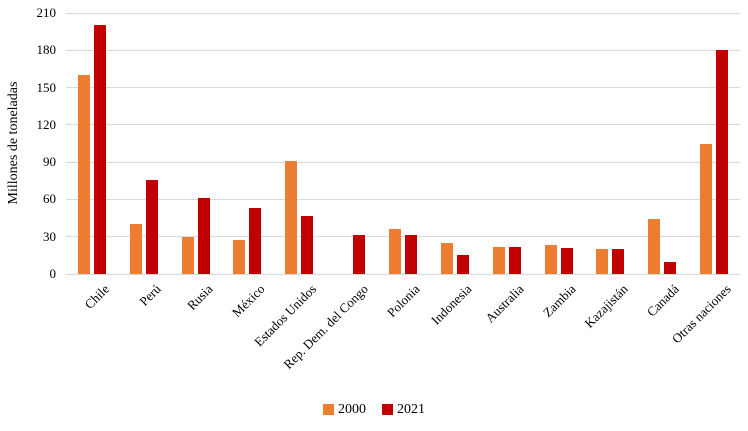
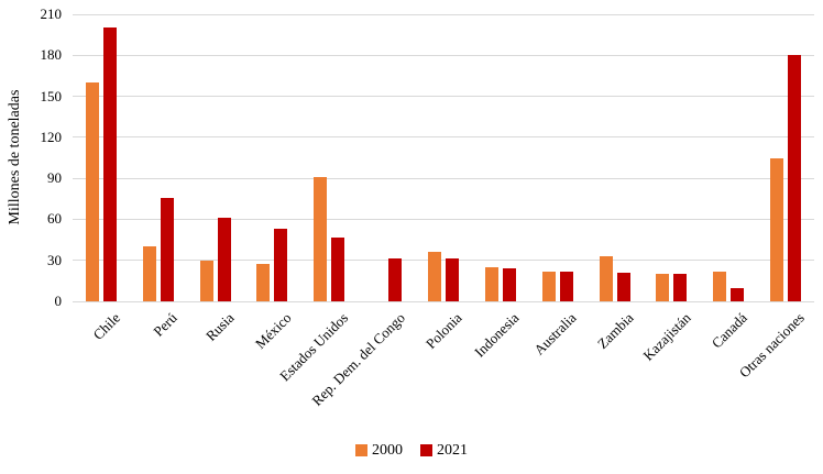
2021/Indonesia: 15 -> 24
2000/Zambia: 23 -> 33
2000/Canadá: 44 -> 22
